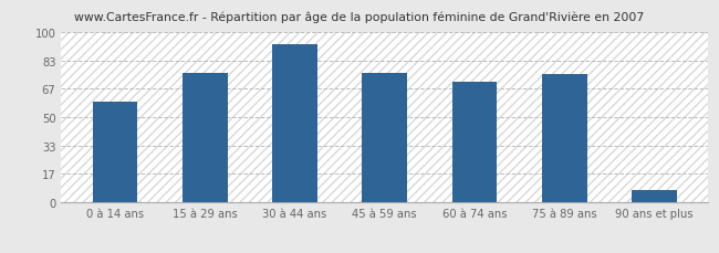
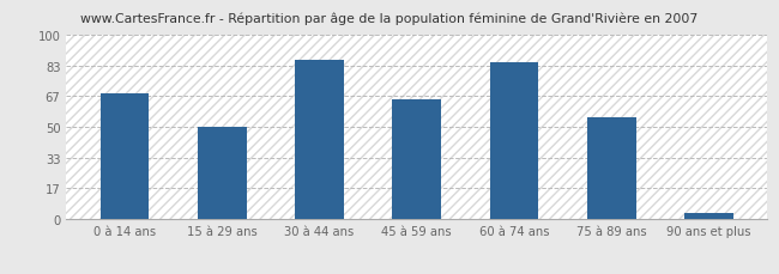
0 à 14 ans: 59 -> 68
15 à 29 ans: 76 -> 50
30 à 44 ans: 93 -> 86
45 à 59 ans: 76 -> 65
60 à 74 ans: 71 -> 85
75 à 89 ans: 75 -> 55
90 ans et plus: 7 -> 3
